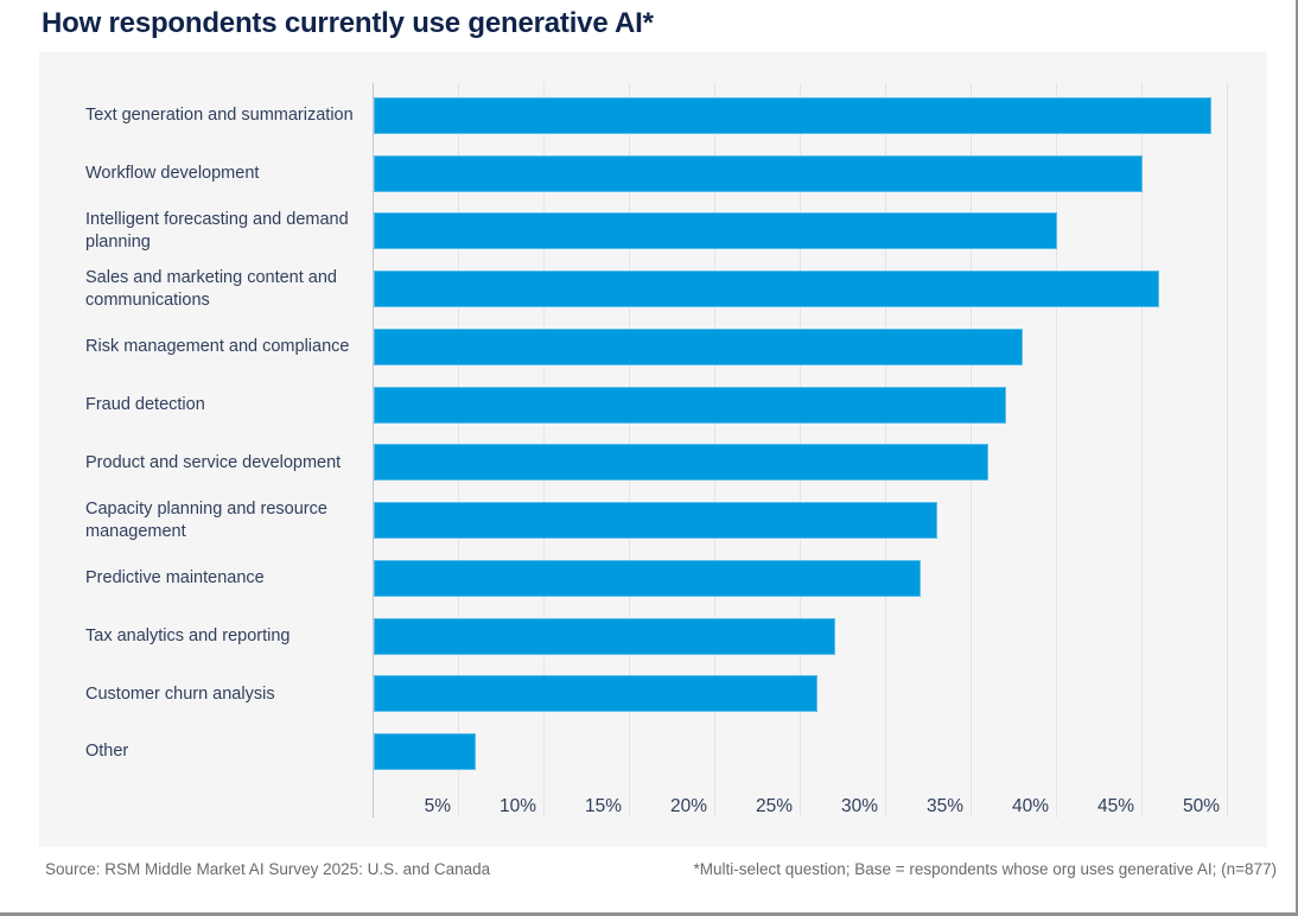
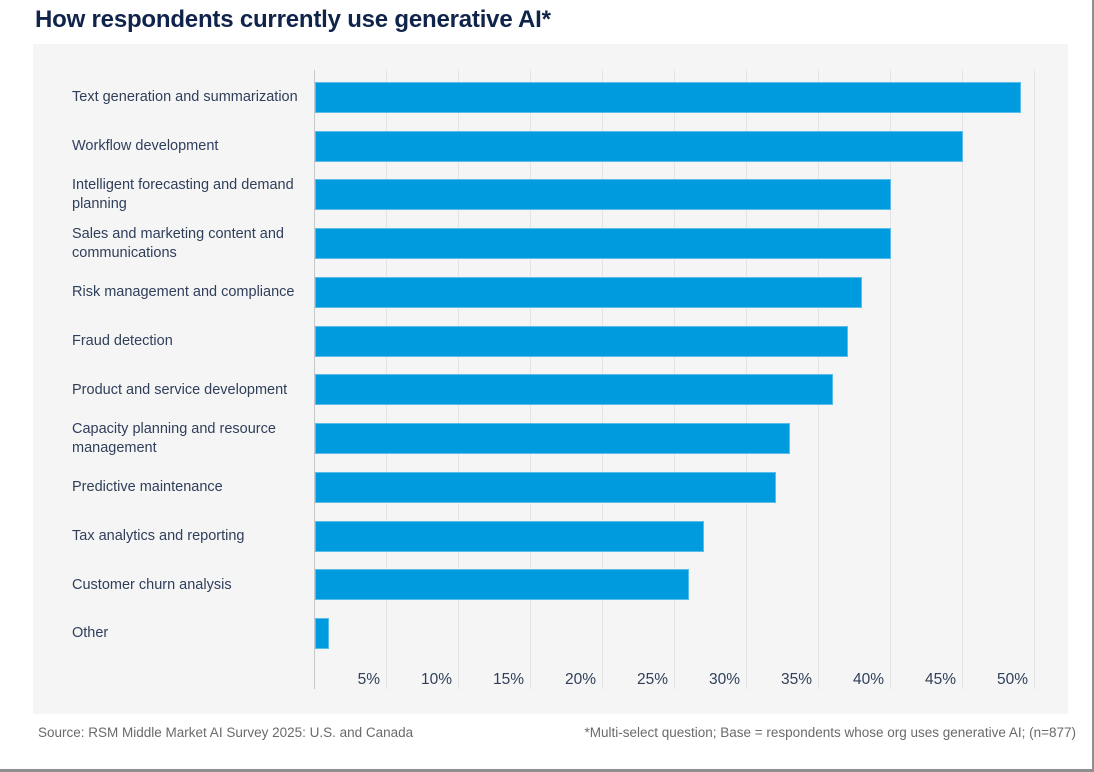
Sales and marketing content and communications: 46% -> 40%
Other: 6% -> 1%
